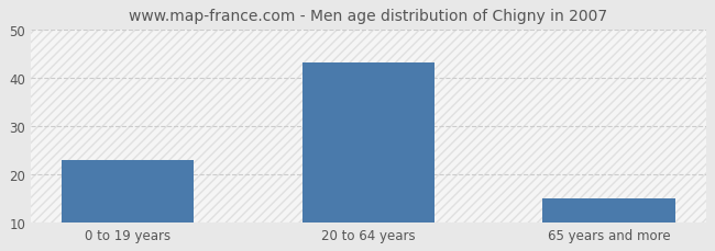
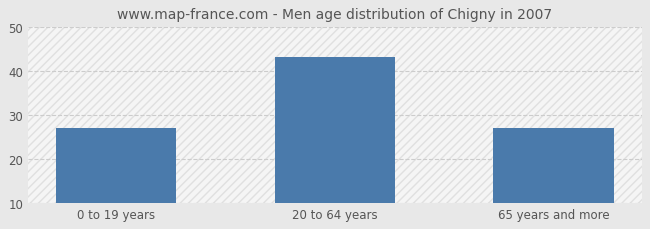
0 to 19 years: 23 -> 27
65 years and more: 15 -> 27
